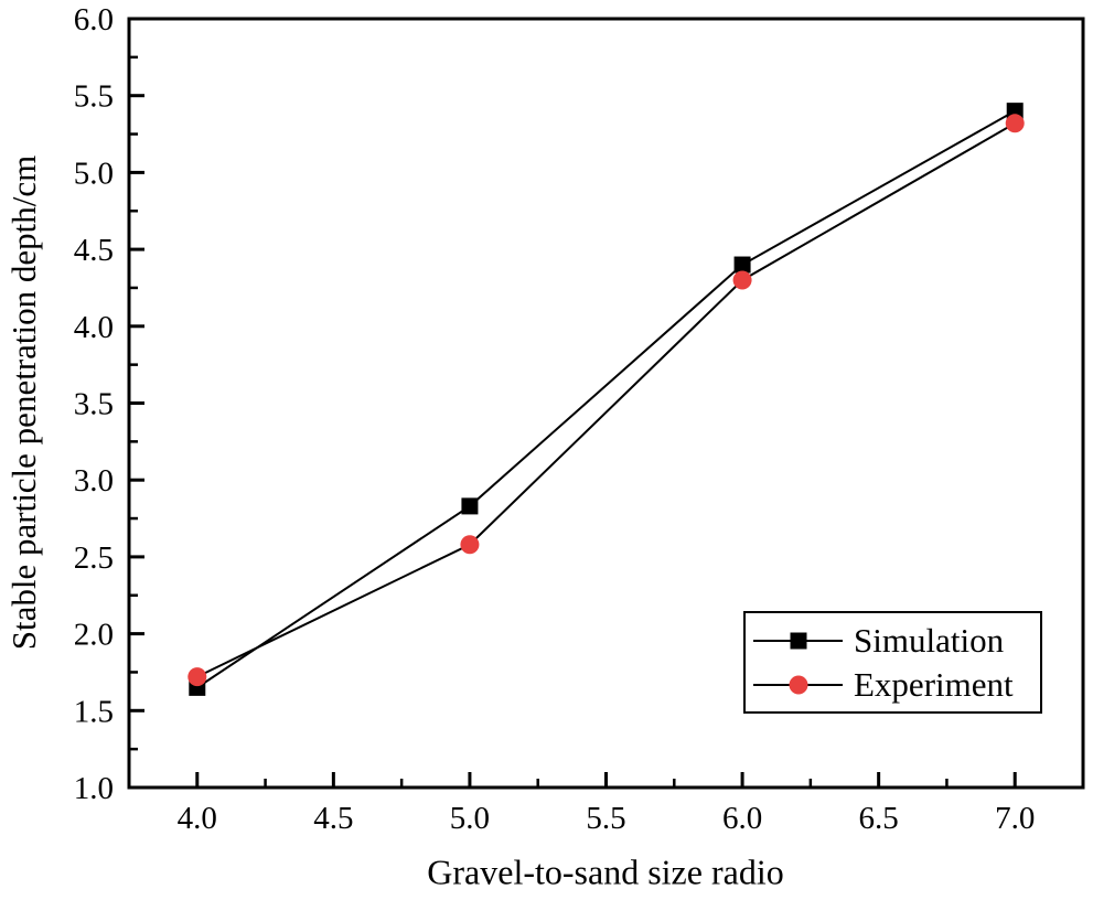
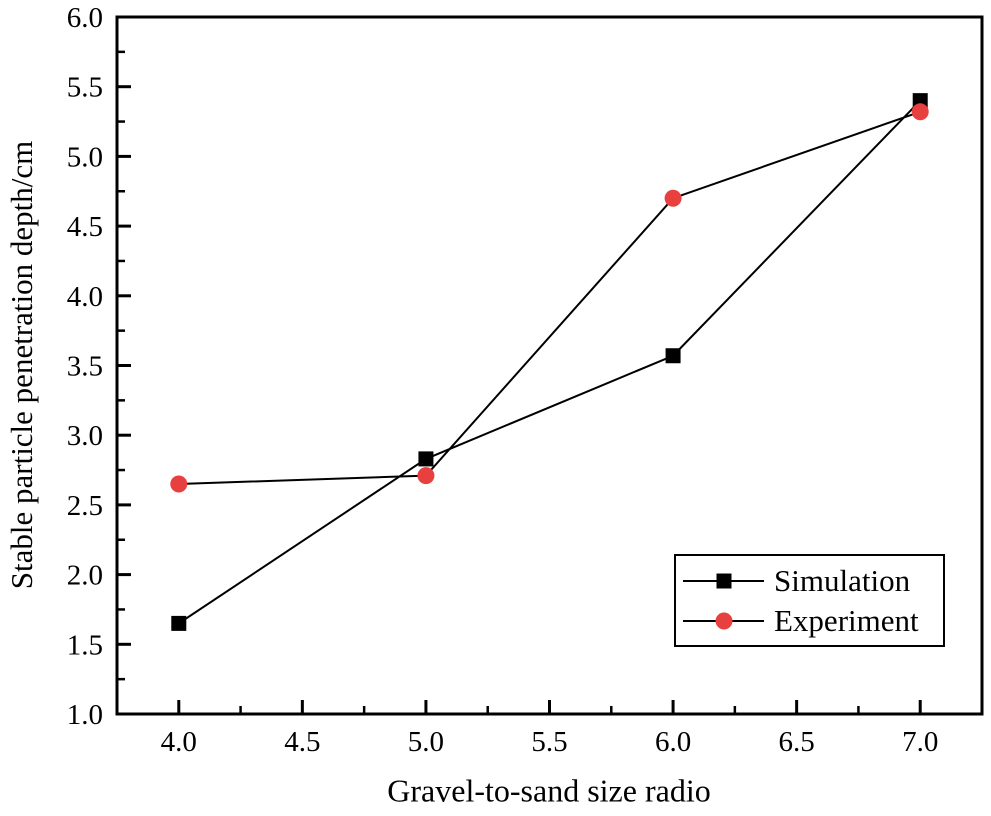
Experiment/4.0: 1.72 -> 2.65
Experiment/5.0: 2.58 -> 2.71
Simulation/6.0: 4.40 -> 3.57
Experiment/6.0: 4.30 -> 4.70
